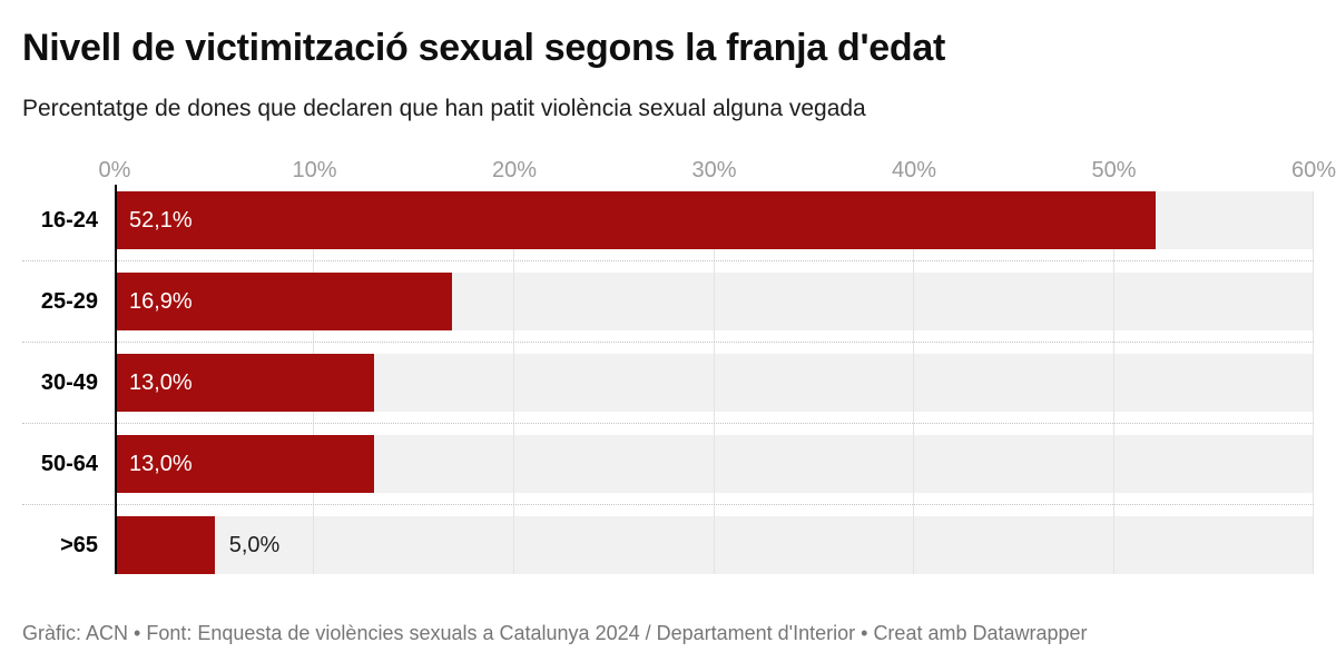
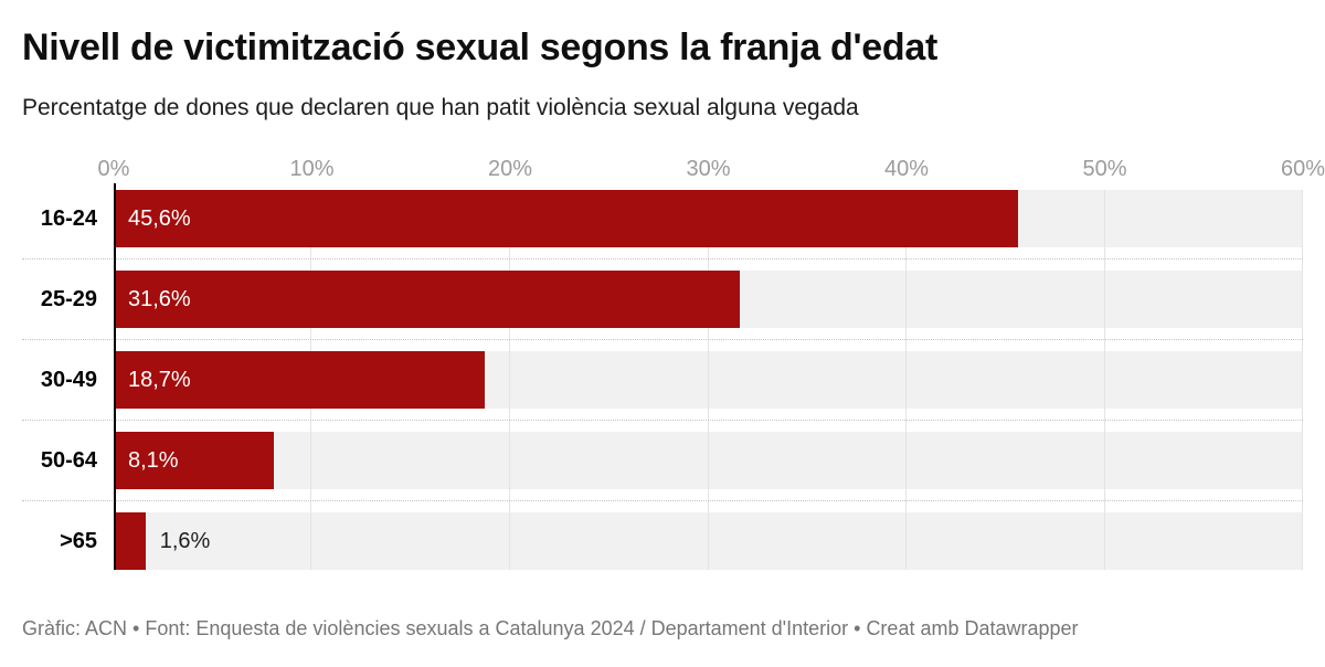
16-24: 52,1% -> 45,6%
25-29: 16,9% -> 31,6%
30-49: 13,0% -> 18,7%
50-64: 13,0% -> 8,1%
>65: 5,0% -> 1,6%
